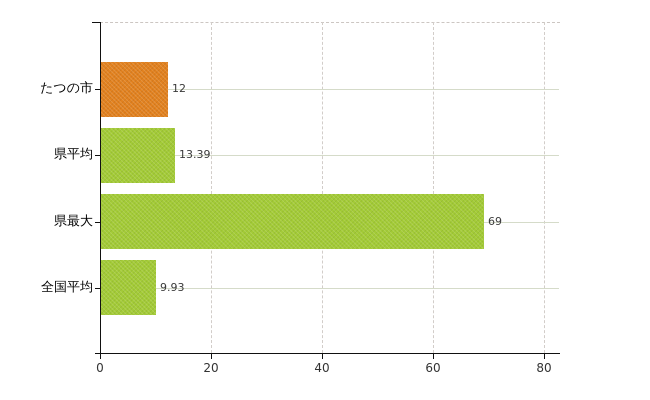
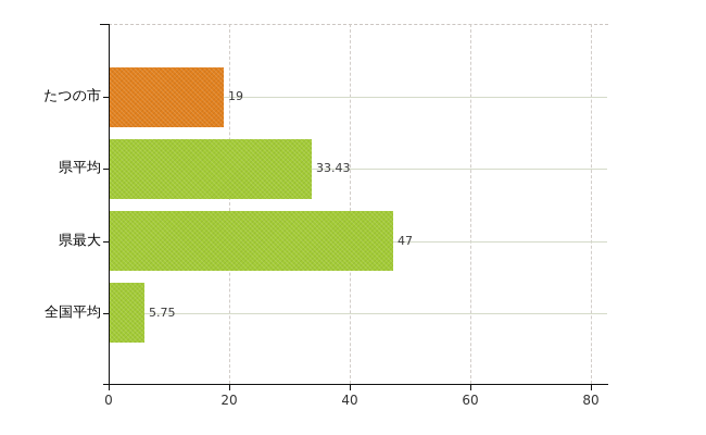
たつの市: 12 -> 19
県平均: 13.39 -> 33.43
県最大: 69 -> 47
全国平均: 9.93 -> 5.75
